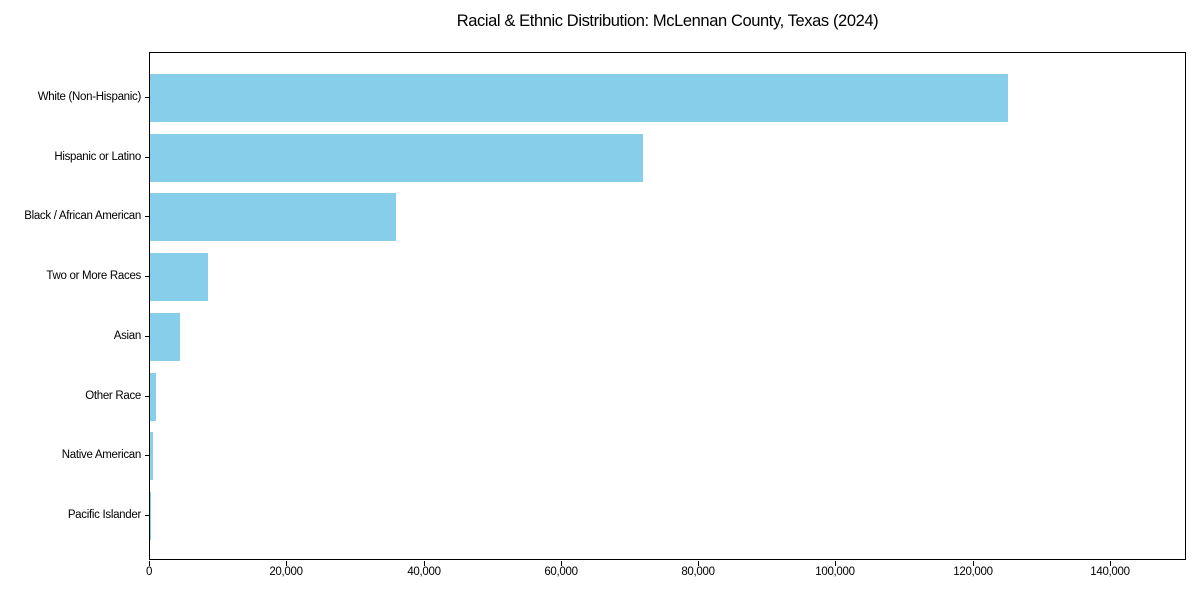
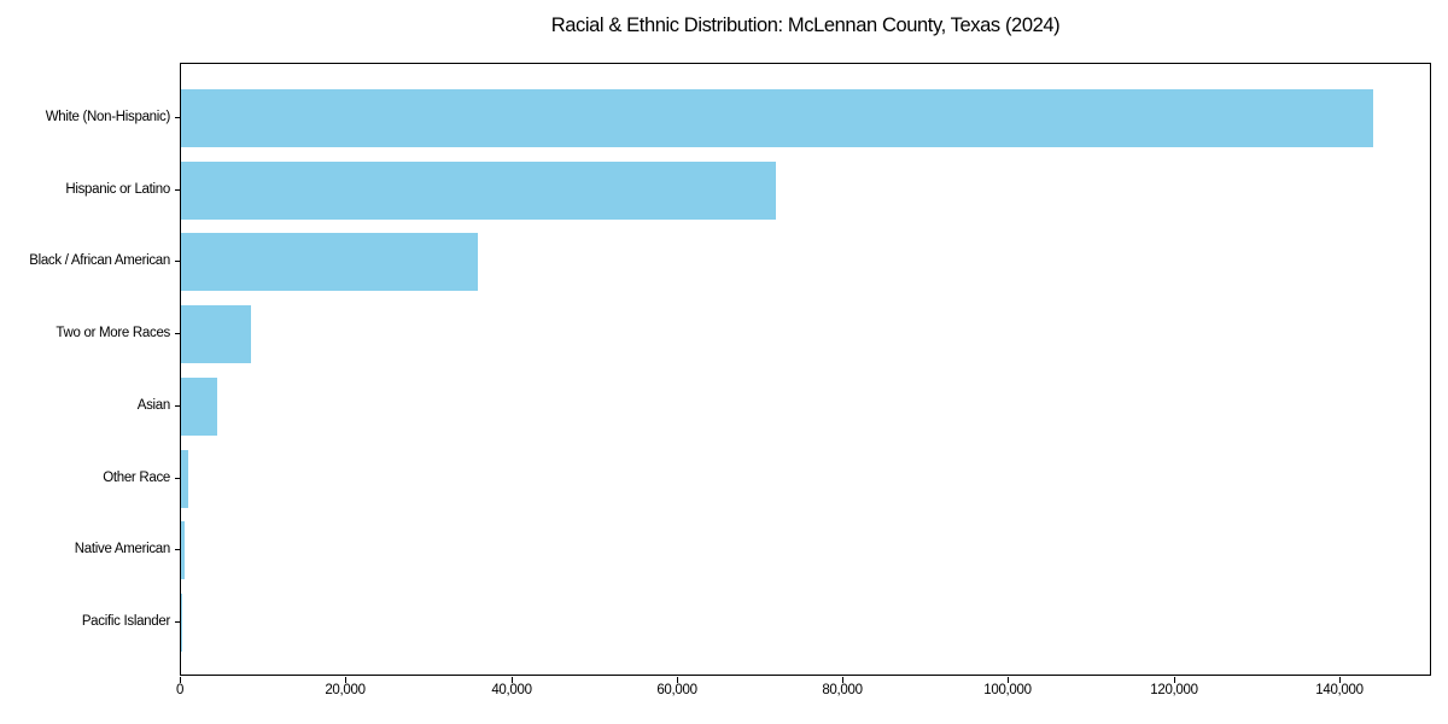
White (Non-Hispanic): 125000 -> 144000
